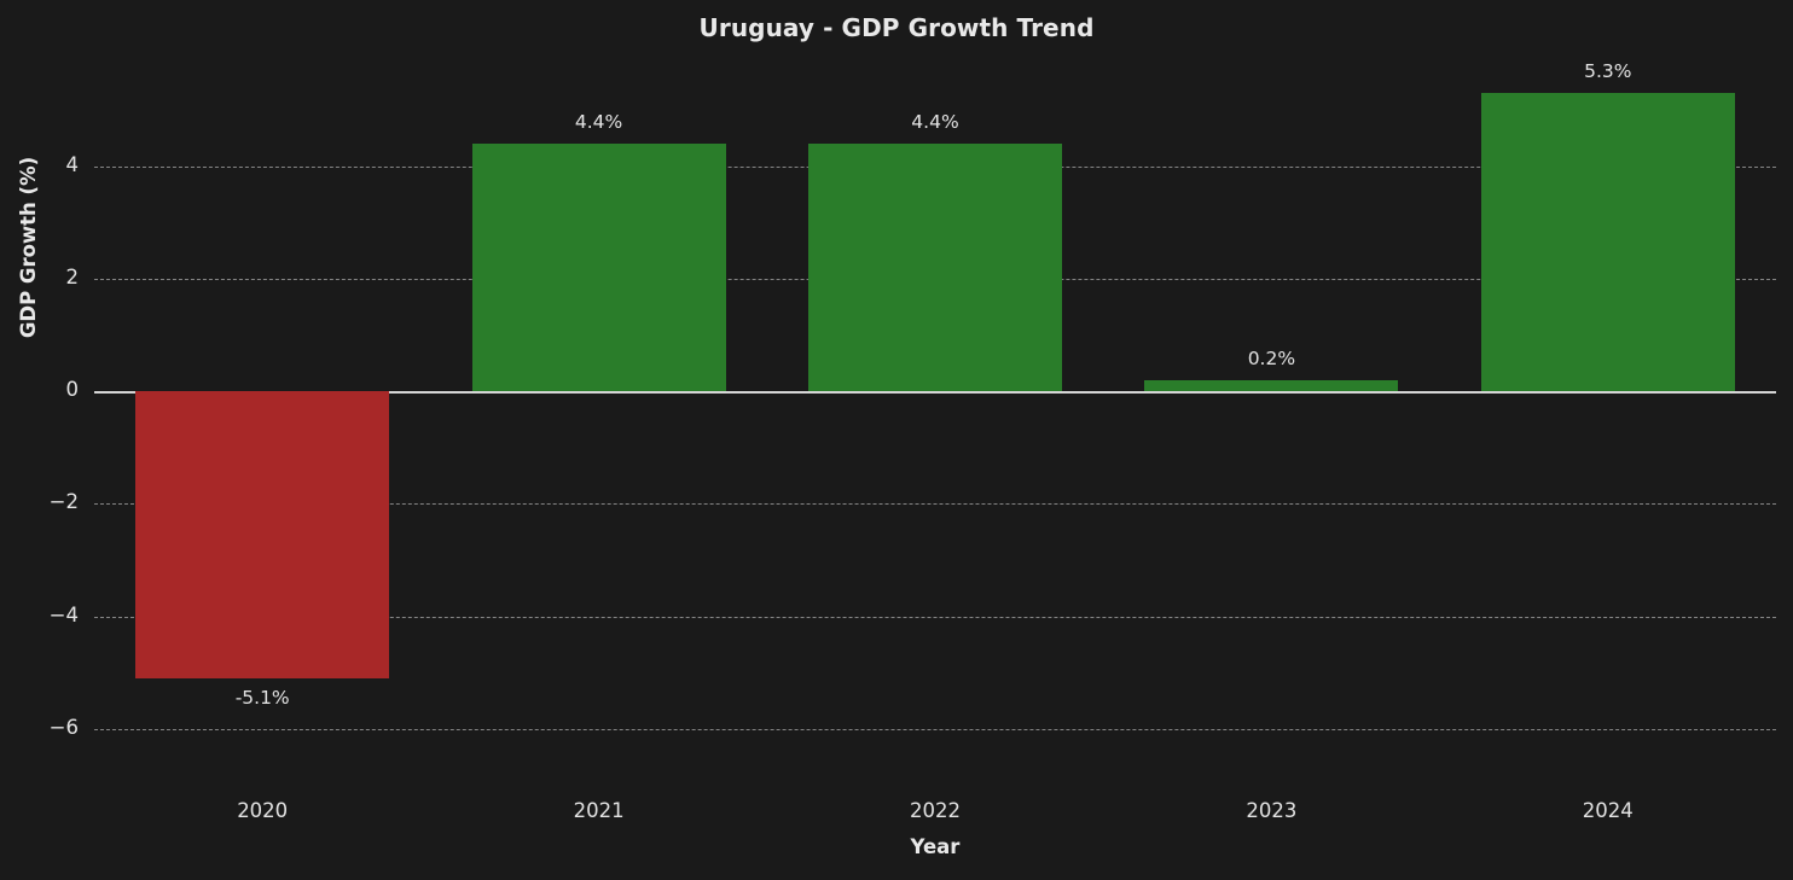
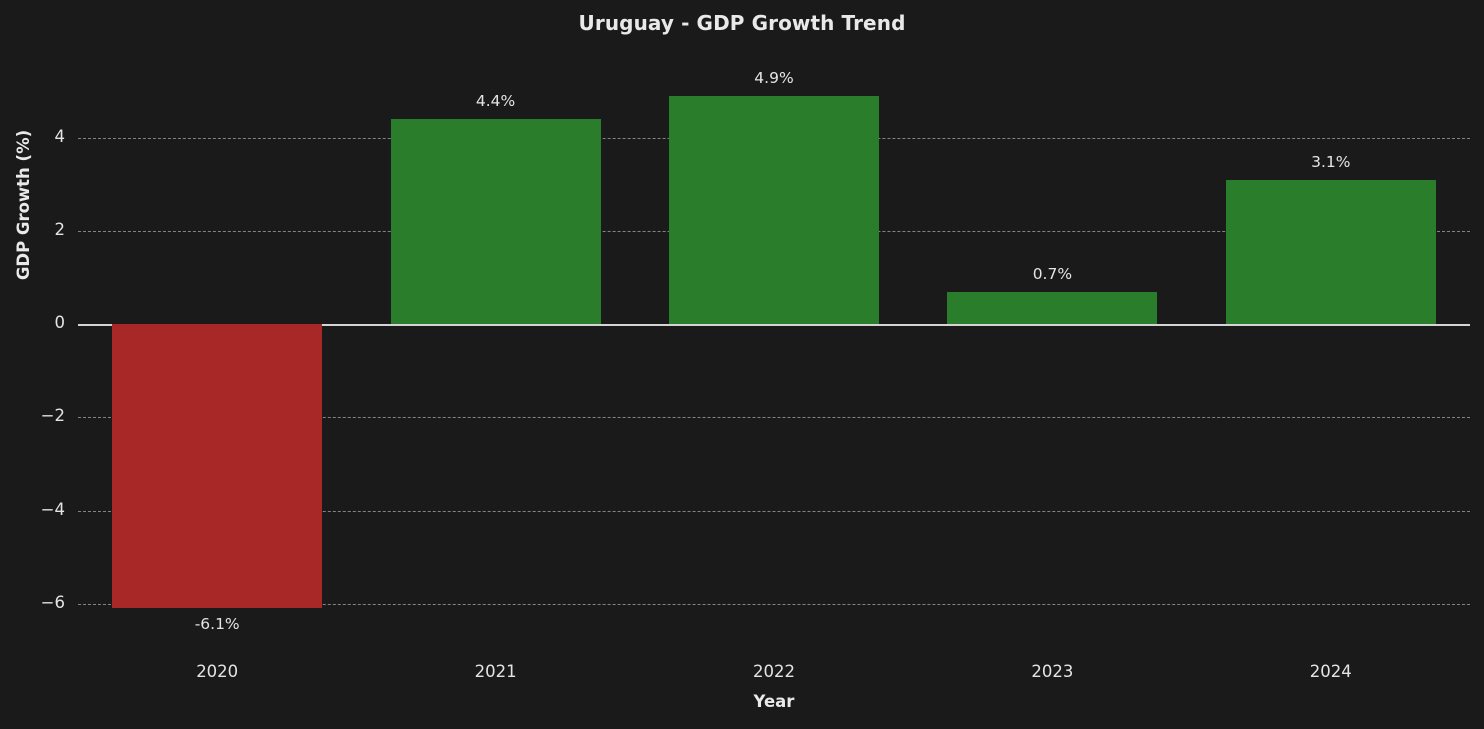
2020: -5.1% -> -6.1%
2022: 4.4% -> 4.9%
2023: 0.2% -> 0.7%
2024: 5.3% -> 3.1%
